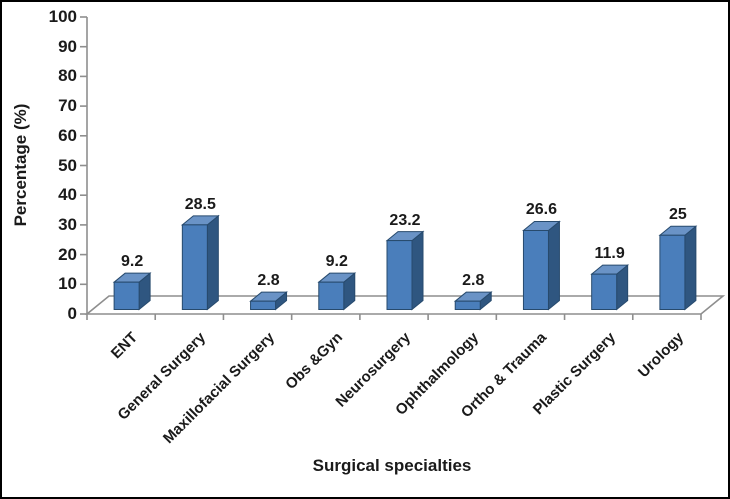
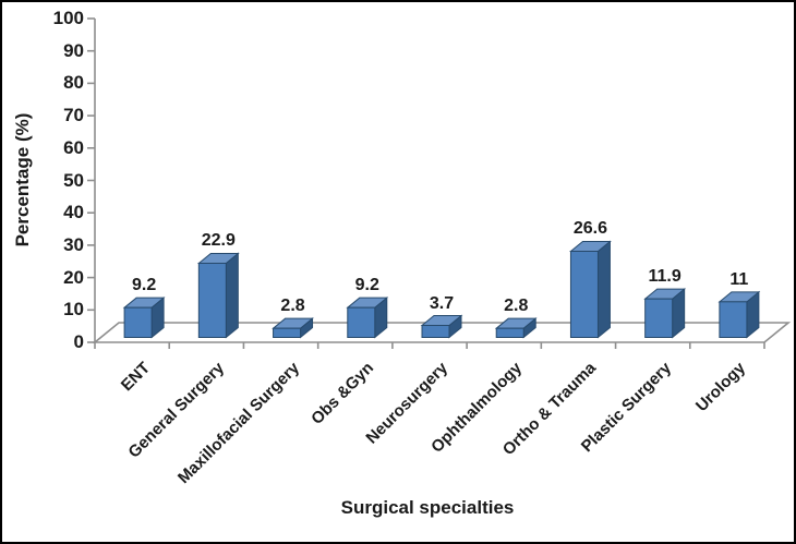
General Surgery: 28.5 -> 22.9
Neurosurgery: 23.2 -> 3.7
Urology: 25 -> 11
